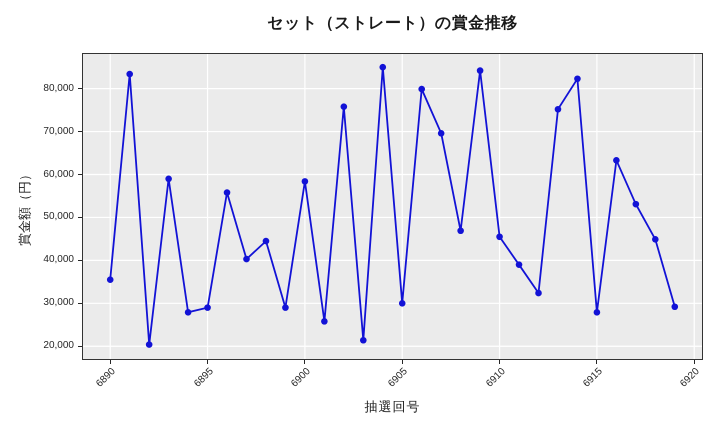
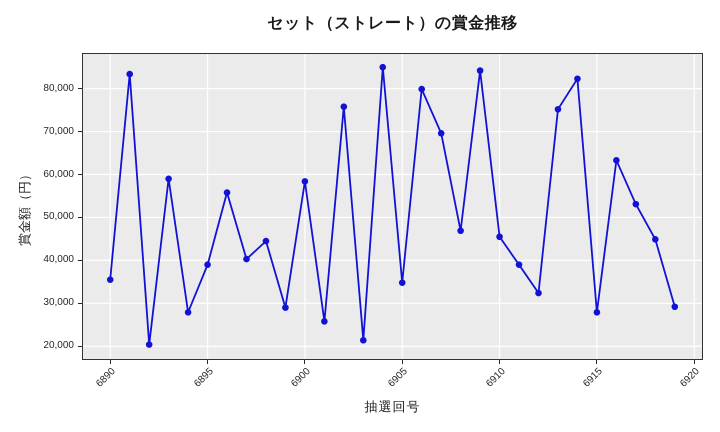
6895: 29000 -> 39000
6905: 30000 -> 35000
